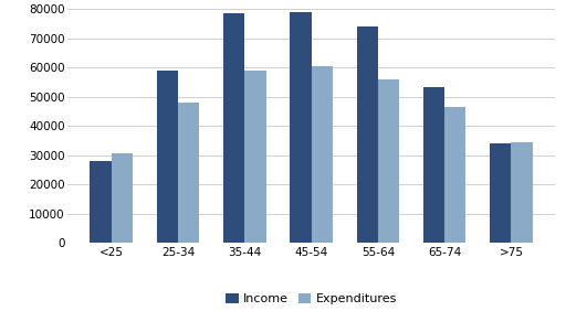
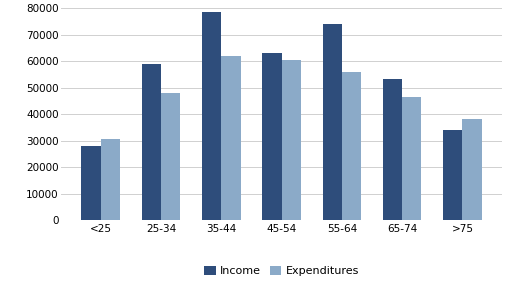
Expenditures/35-44: 59000 -> 62000
Income/45-54: 79000 -> 63000
Expenditures/>75: 34500 -> 38000
